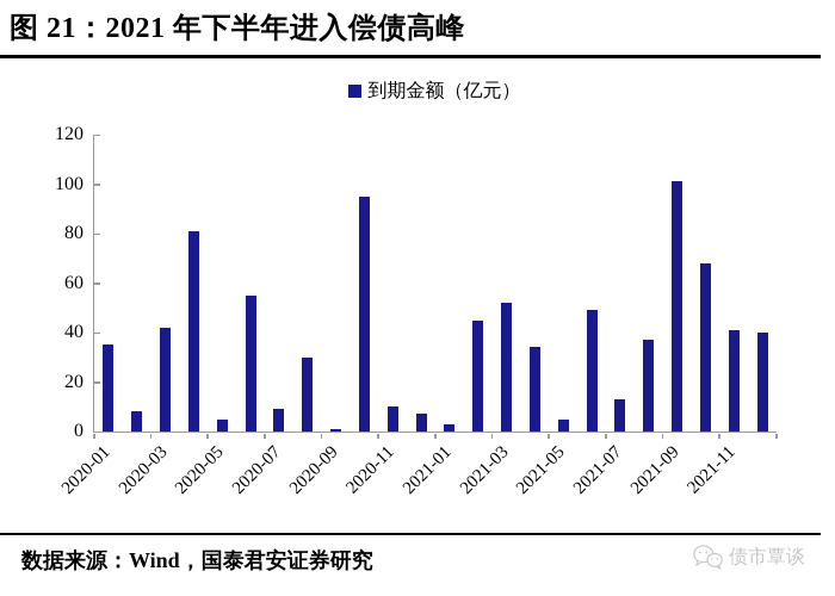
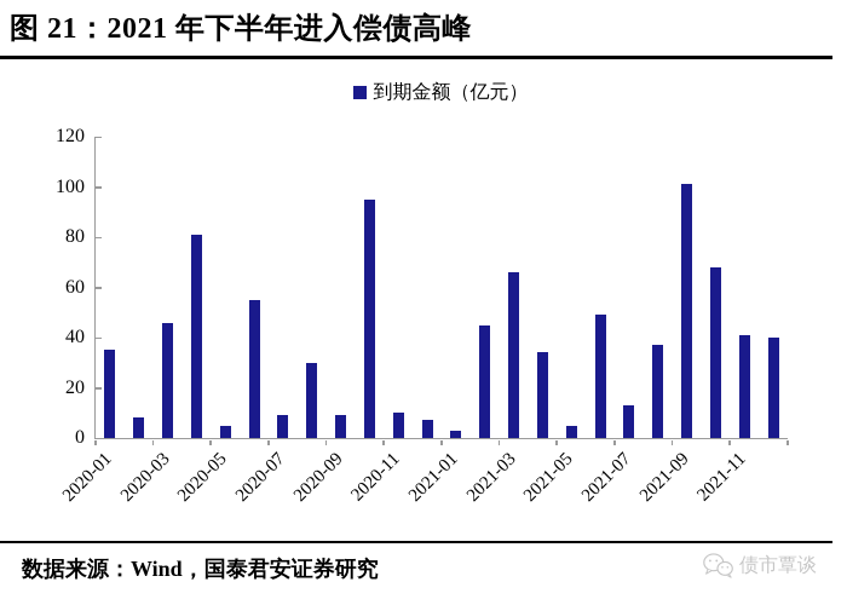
2020-03: 42 -> 46
2020-09: 1 -> 9
2021-03: 52 -> 66
